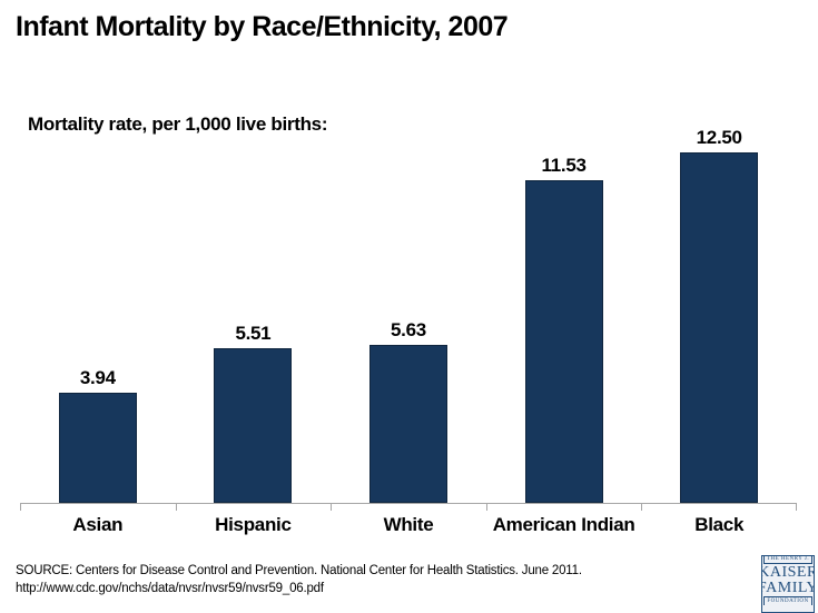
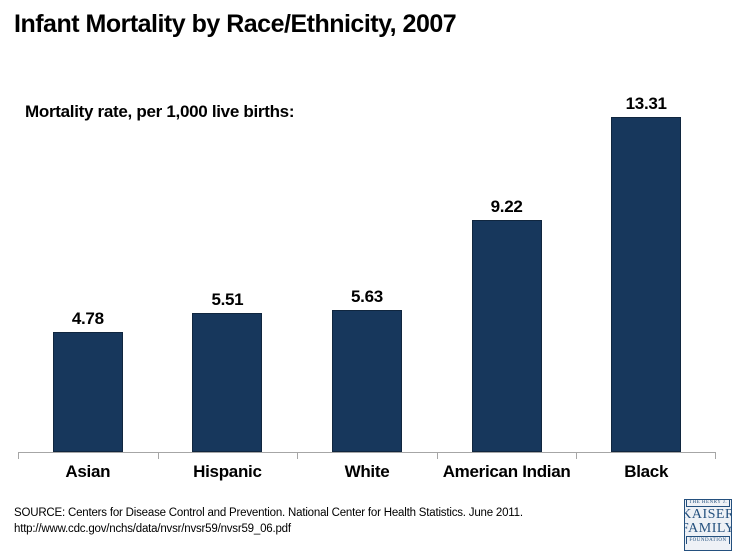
Asian: 3.94 -> 4.78
American Indian: 11.53 -> 9.22
Black: 12.50 -> 13.31
